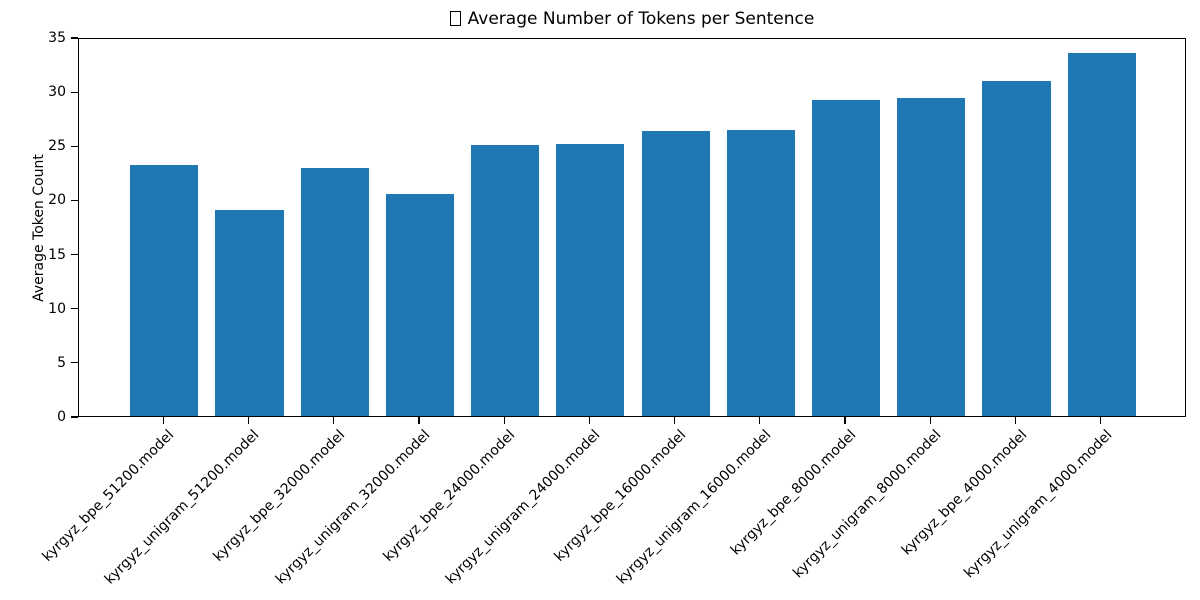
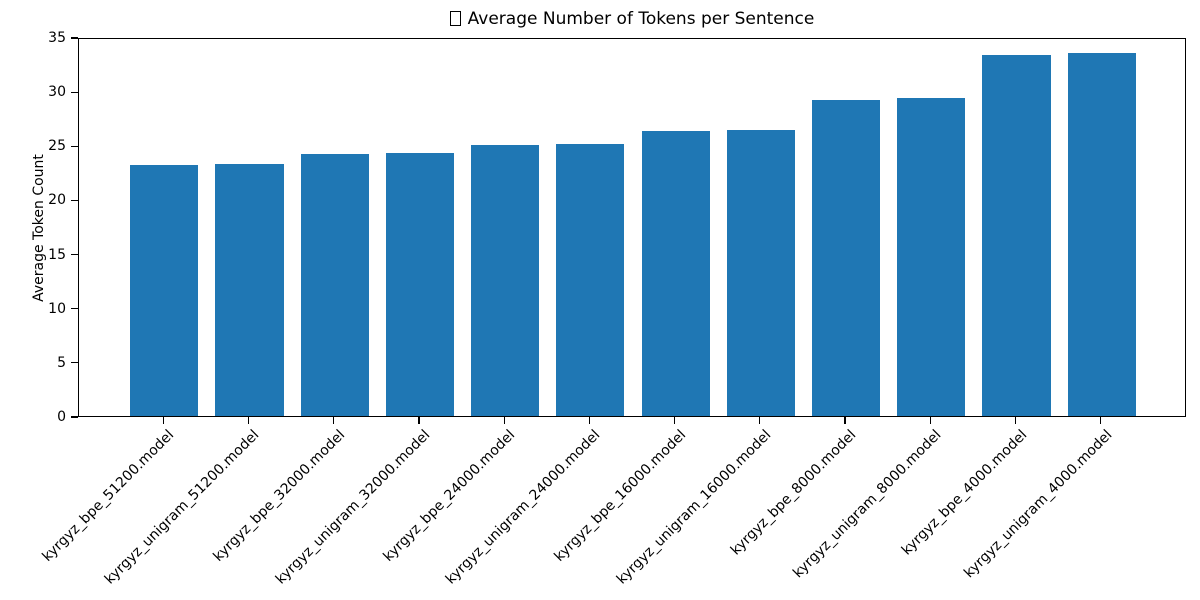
kyrgyz_unigram_51200.model: 19.0 -> 23.3
kyrgyz_bpe_32000.model: 22.9 -> 24.2
kyrgyz_unigram_32000.model: 20.5 -> 24.3
kyrgyz_bpe_4000.model: 30.9 -> 33.3
